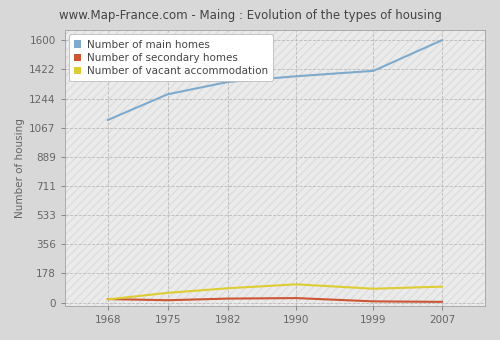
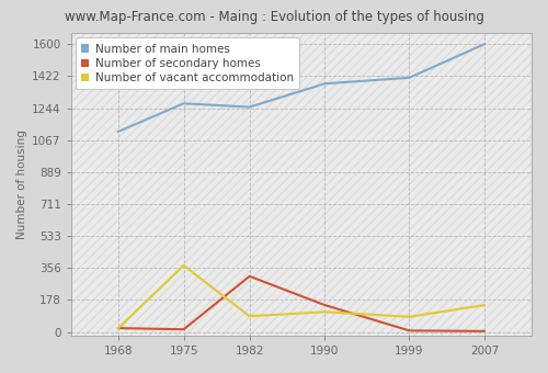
Number of vacant accommodation/1975: 60 -> 370
Number of main homes/1982: 1340 -> 1250
Number of secondary homes/1982: 20 -> 310
Number of secondary homes/1990: 30 -> 150
Number of vacant accommodation/2007: 100 -> 150
